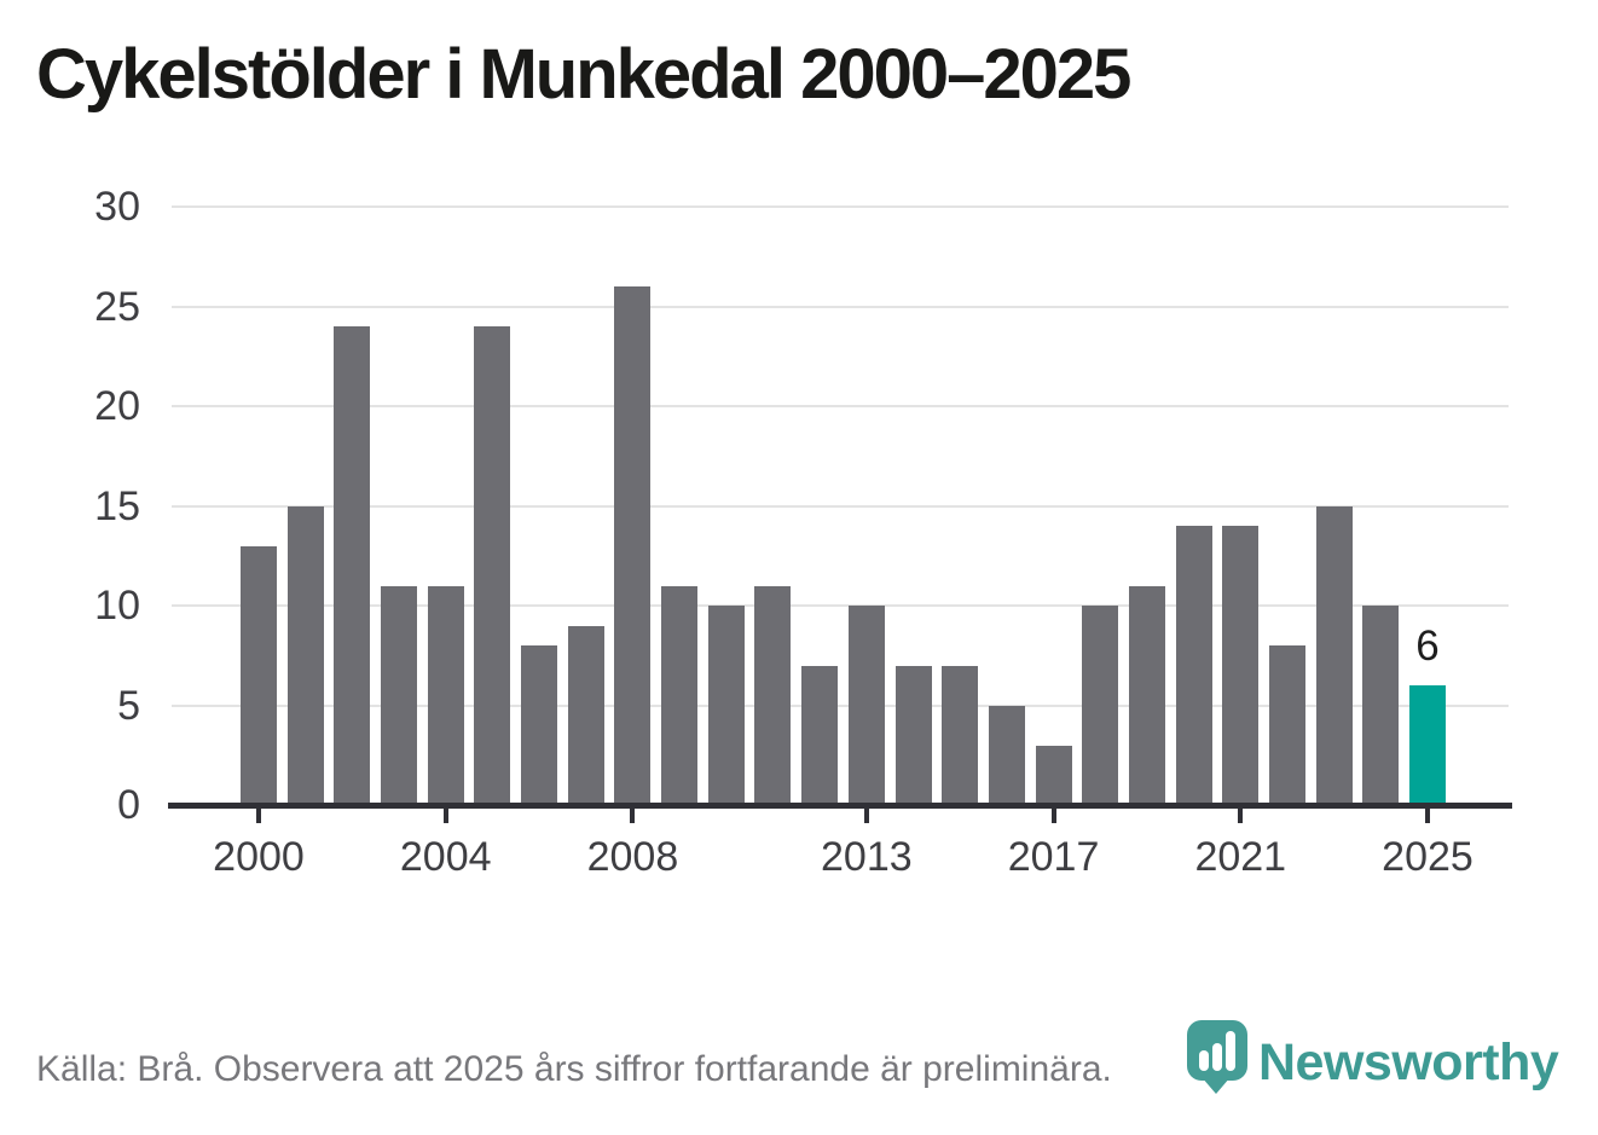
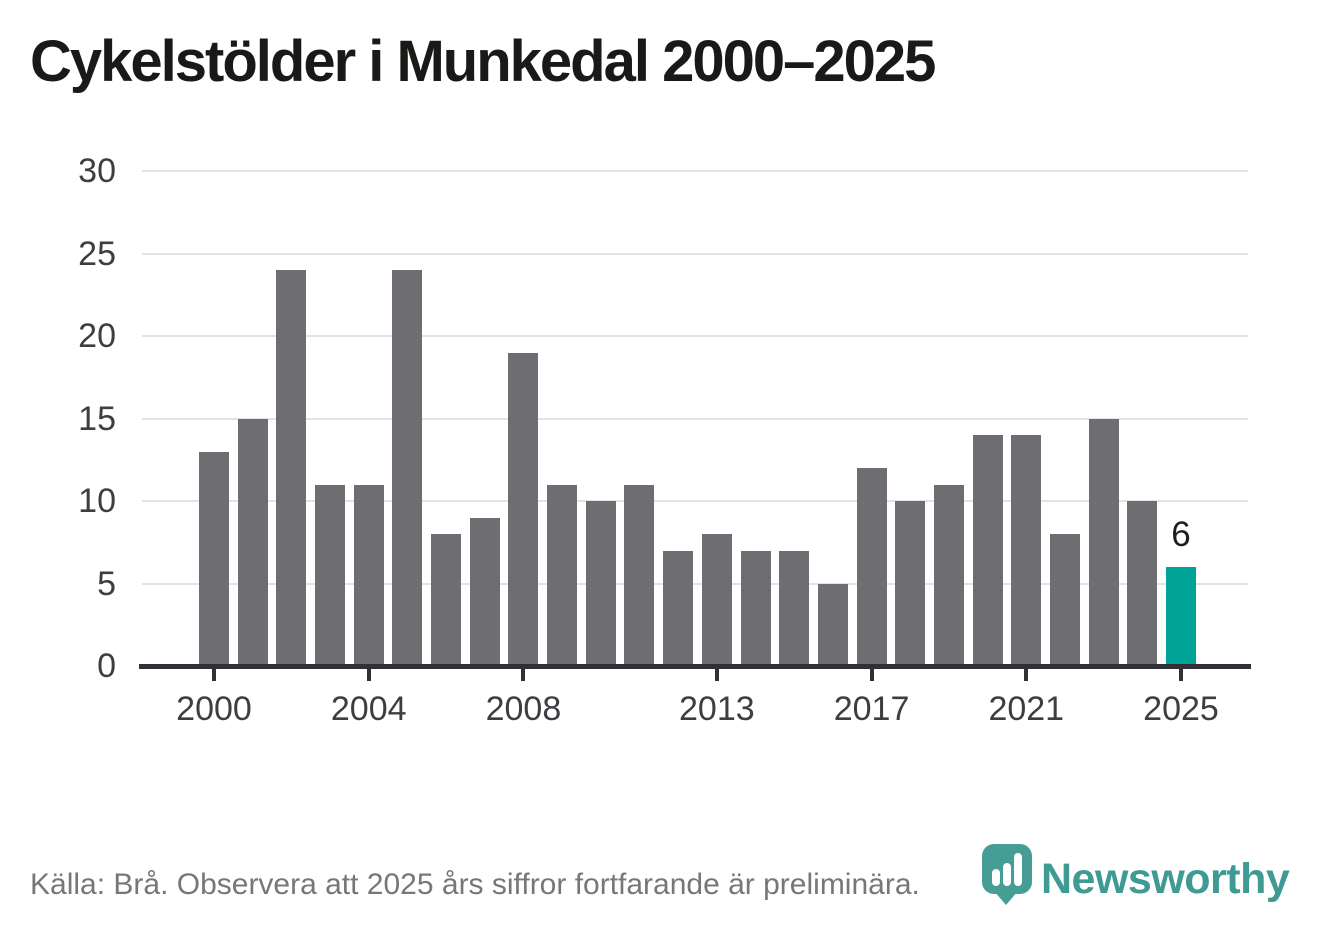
2008: 26 -> 19
2013: 10 -> 8
2017: 3 -> 12
